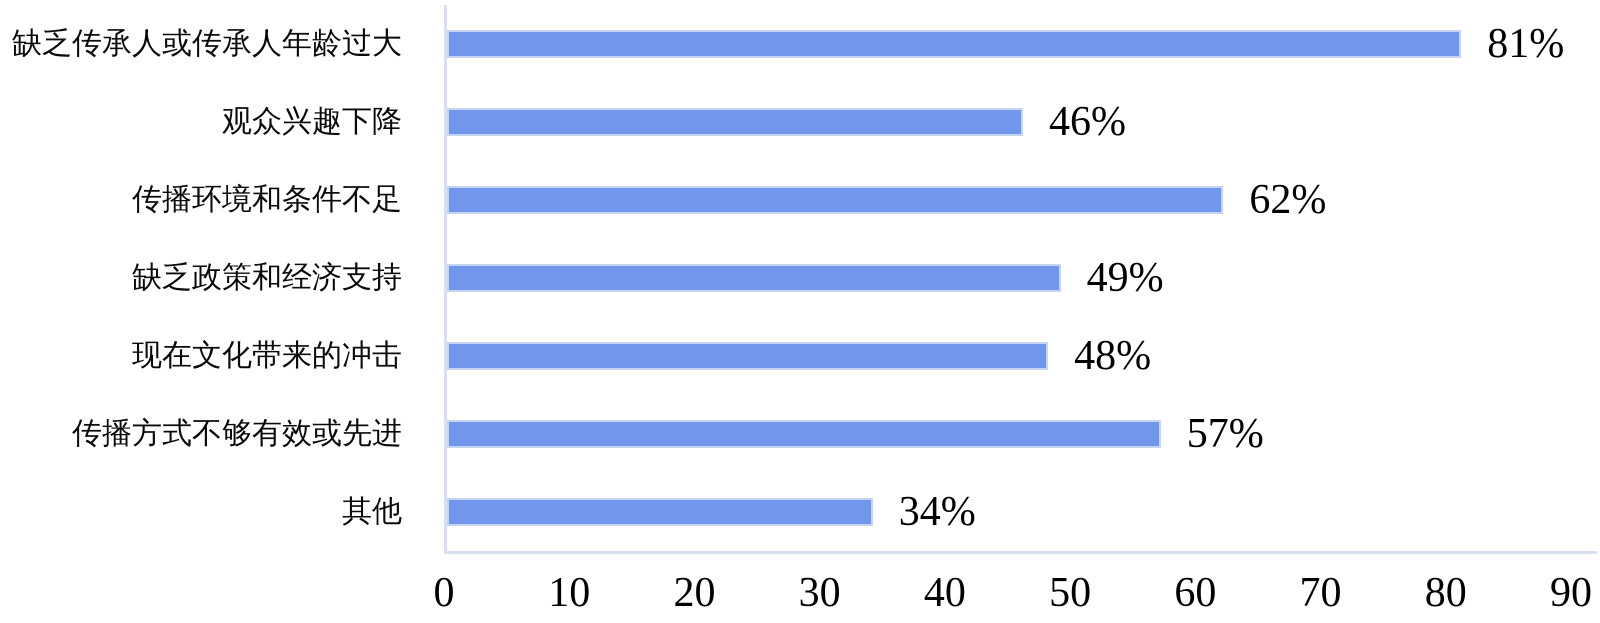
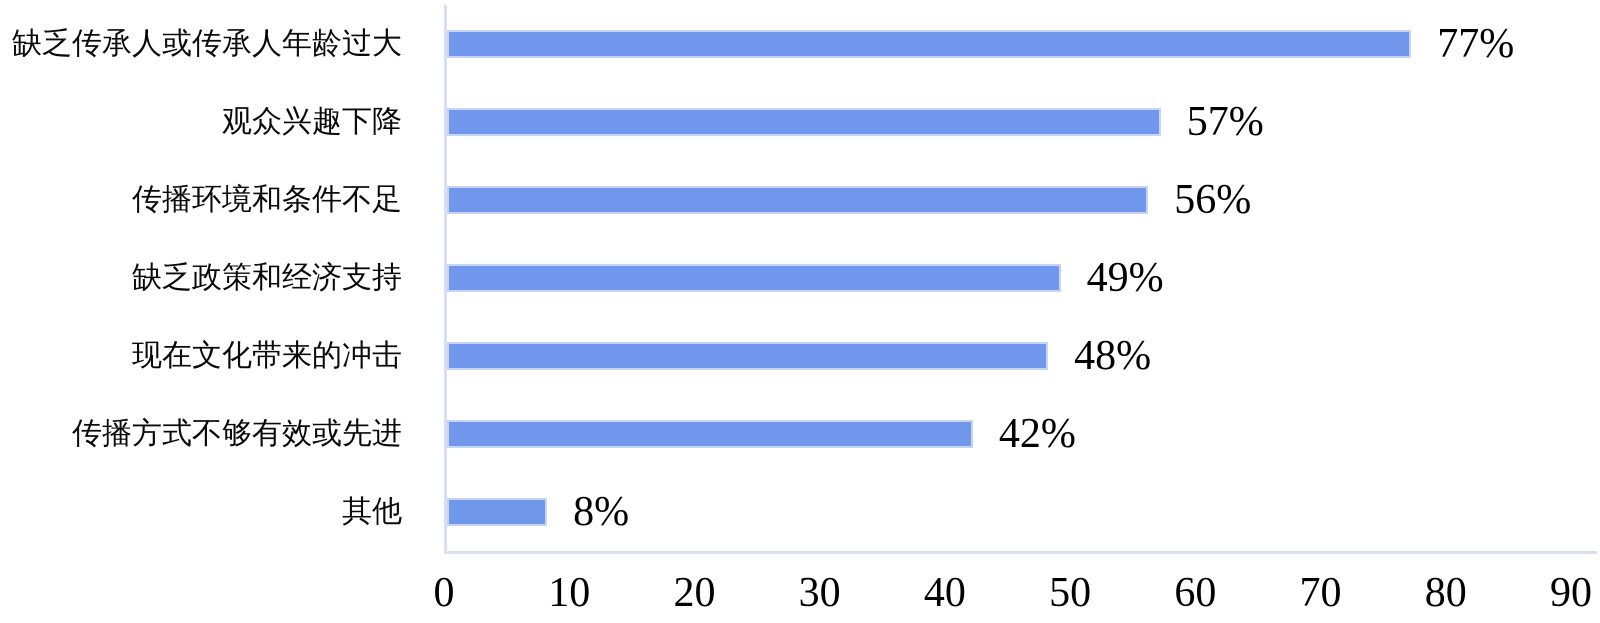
缺乏传承人或传承人年龄过大: 81% -> 77%
观众兴趣下降: 46% -> 57%
传播环境和条件不足: 62% -> 56%
传播方式不够有效或先进: 57% -> 42%
其他: 34% -> 8%
